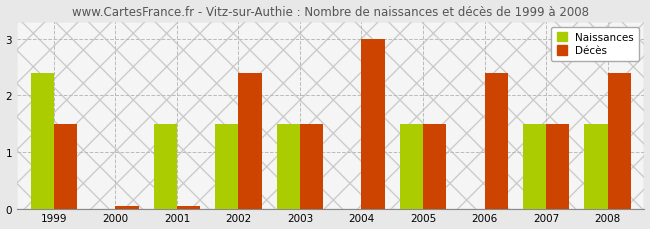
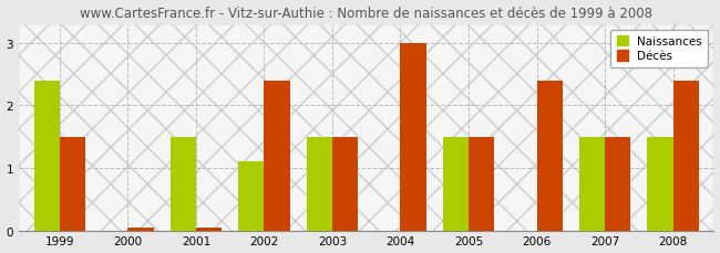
Naissances/2002: 1.5 -> 1.1
